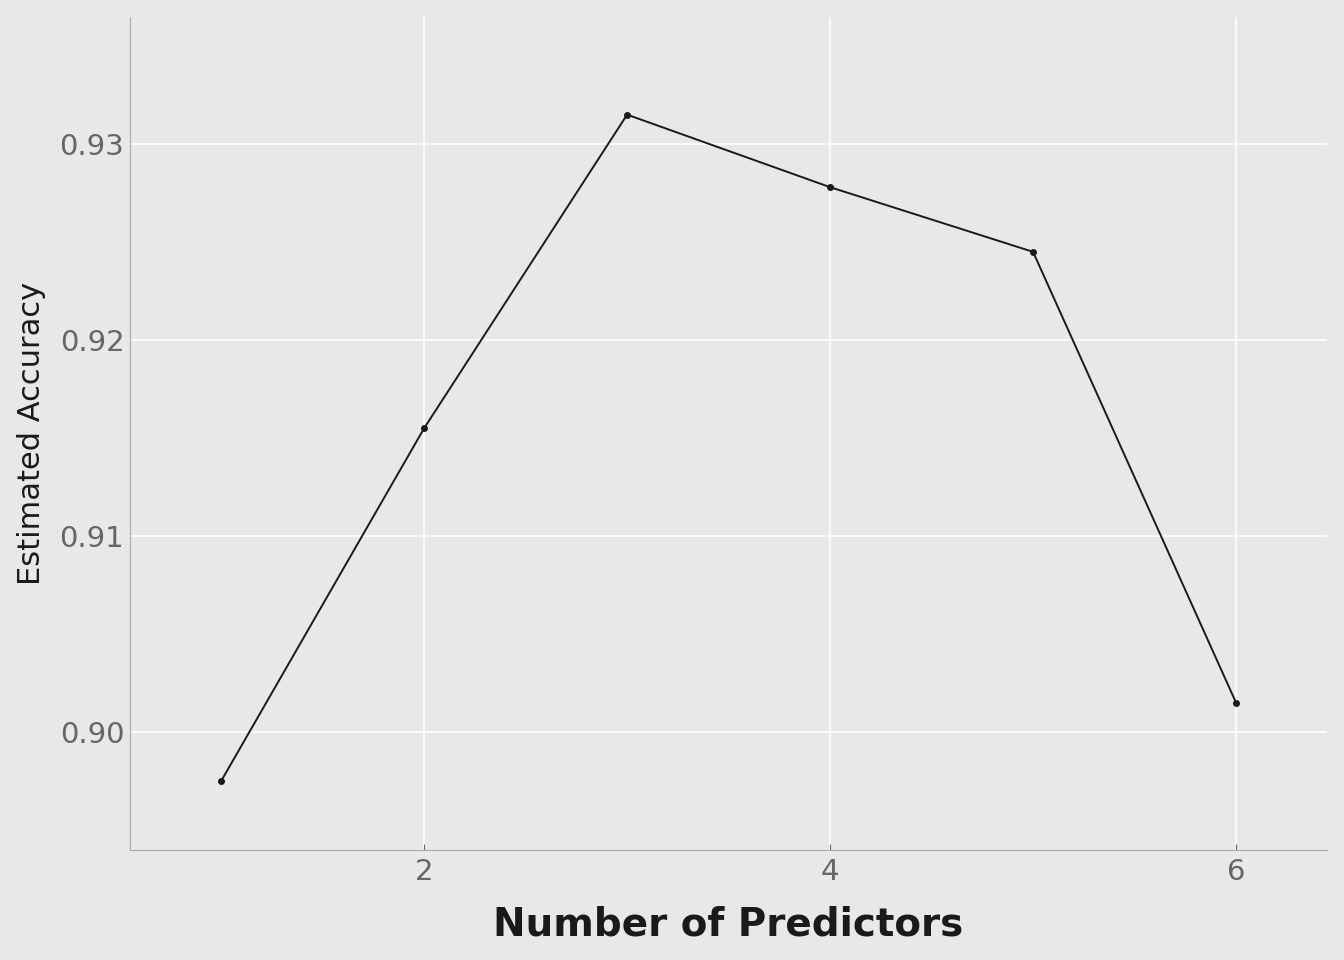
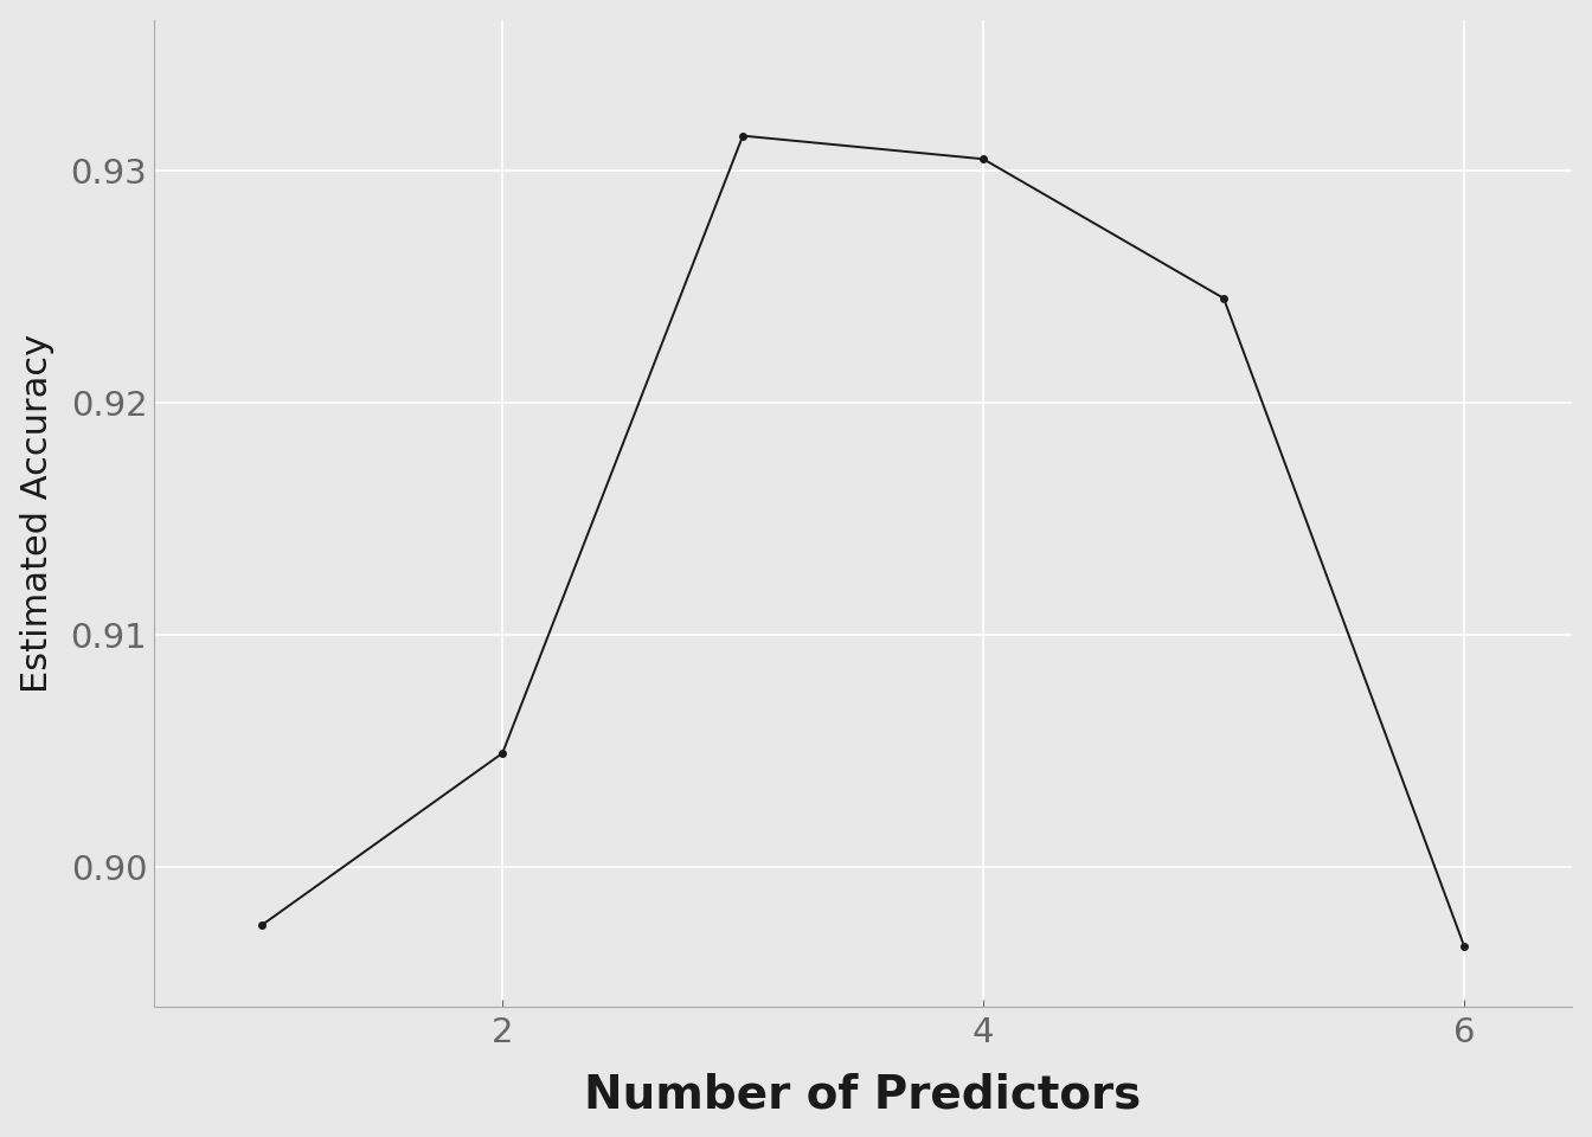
2: 0.9155 -> 0.9049
4: 0.9278 -> 0.9305
6: 0.9015 -> 0.8966
